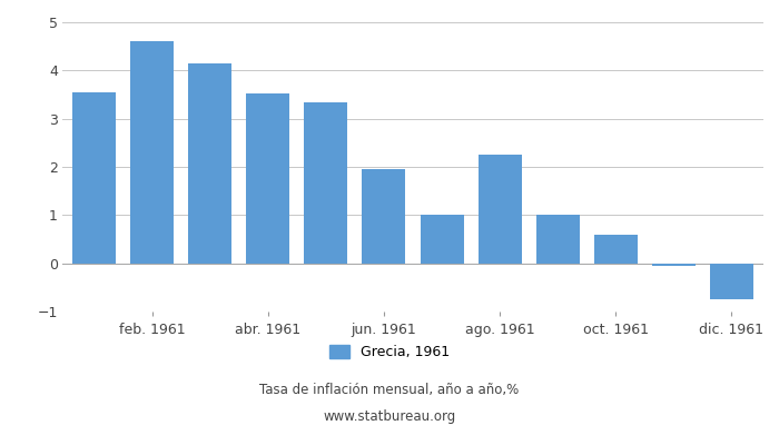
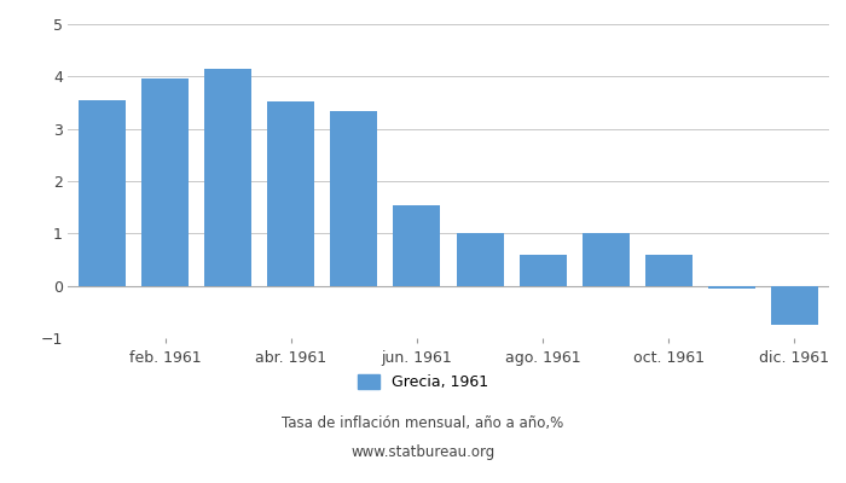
feb. 1961: 4.60 -> 3.97
jun. 1961: 1.95 -> 1.54
ago. 1961: 2.25 -> 0.60
